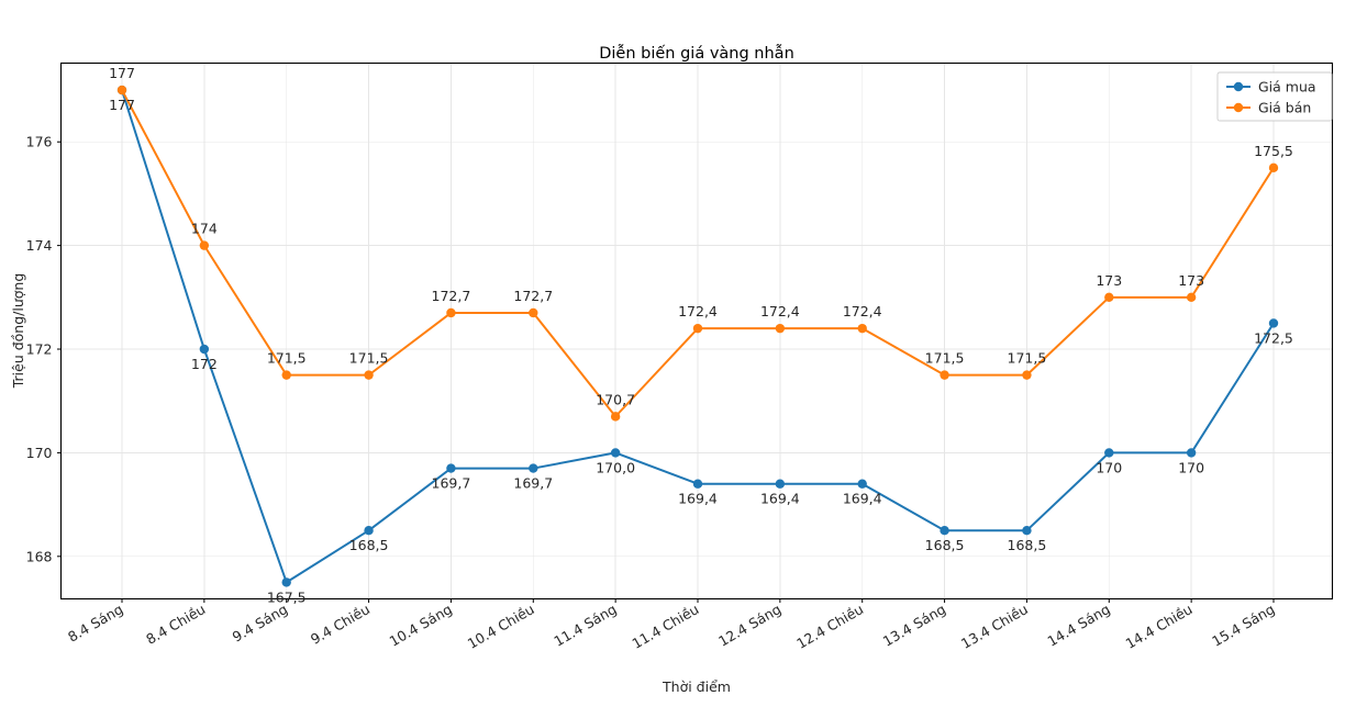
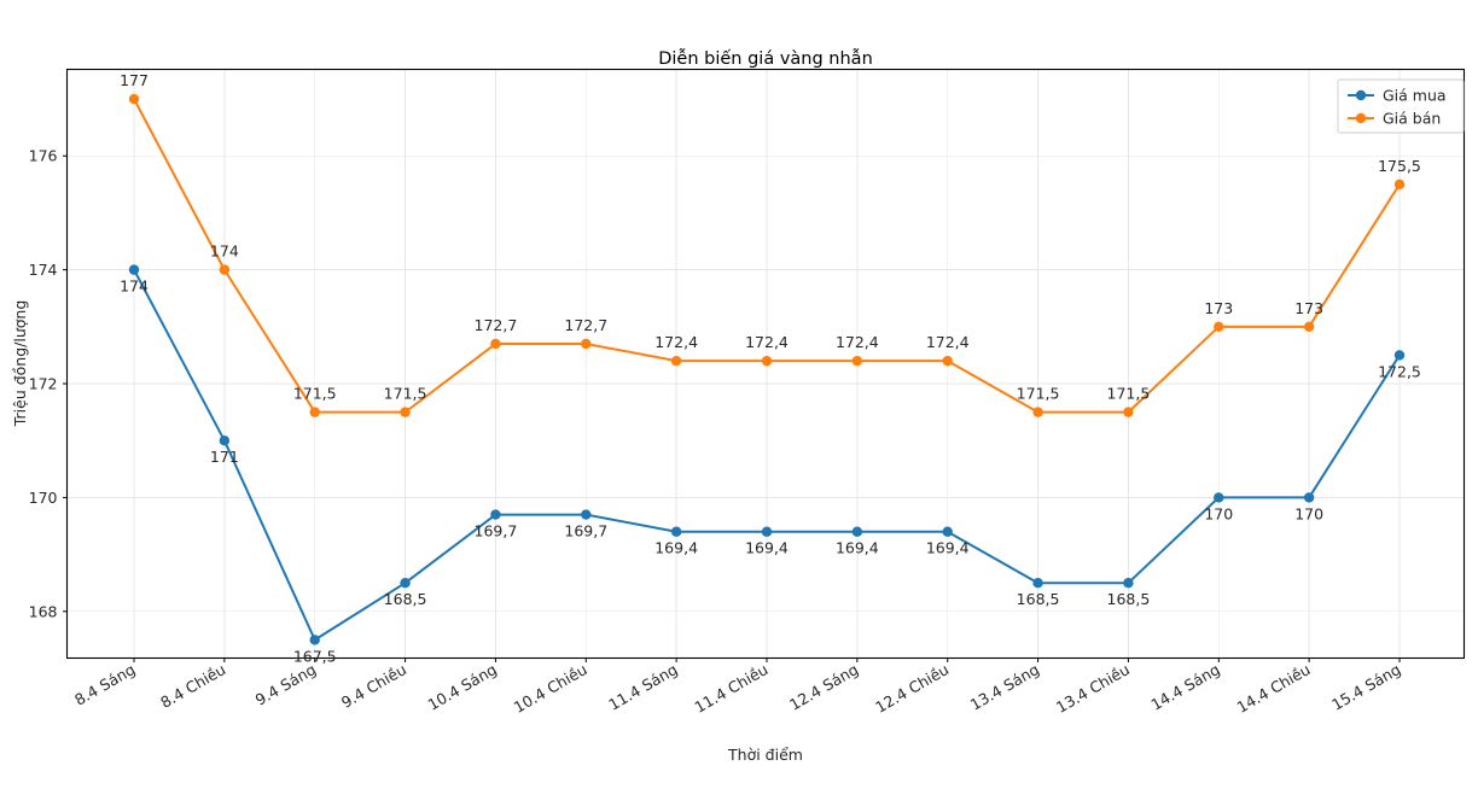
Giá mua/8.4 Sáng: 177 -> 174
Giá mua/8.4 Chiều: 172 -> 171
Giá mua/11.4 Sáng: 170,0 -> 169,4
Giá bán/11.4 Sáng: 170,7 -> 172,4
